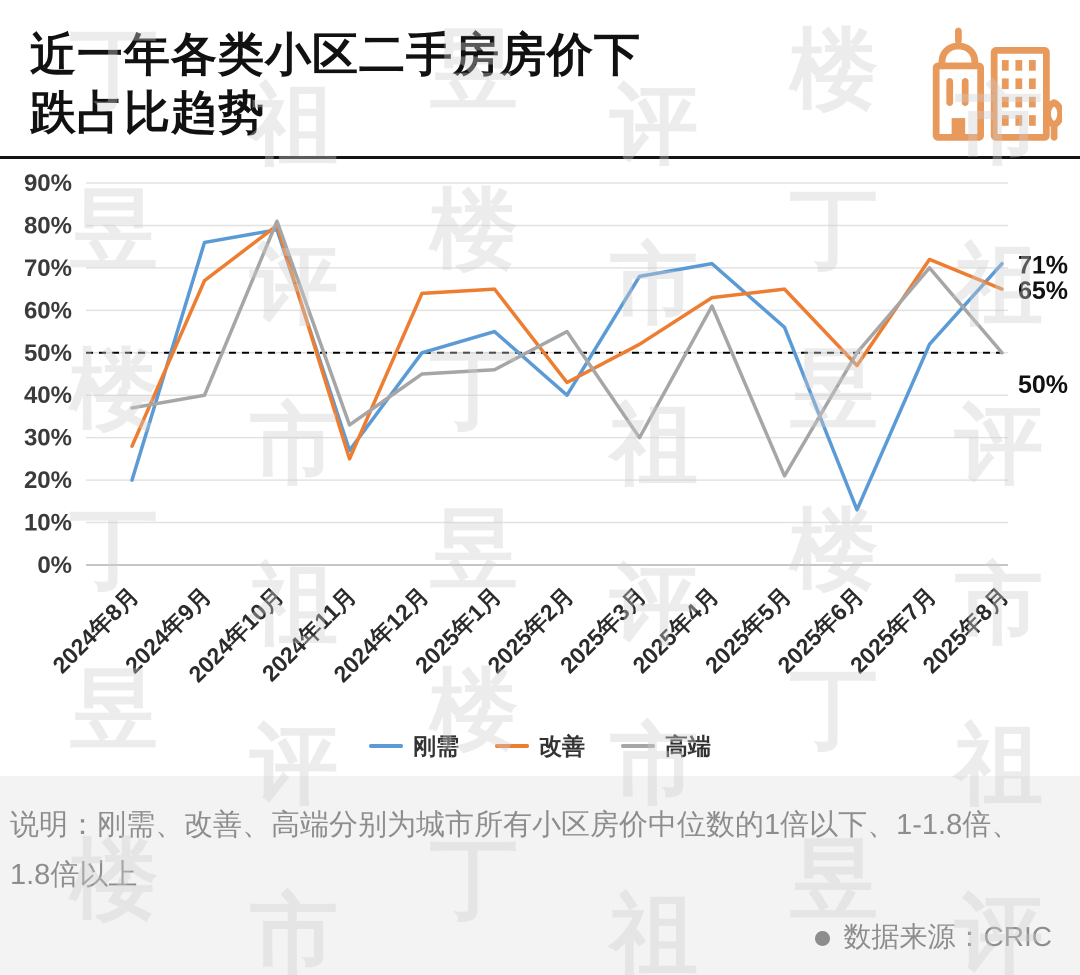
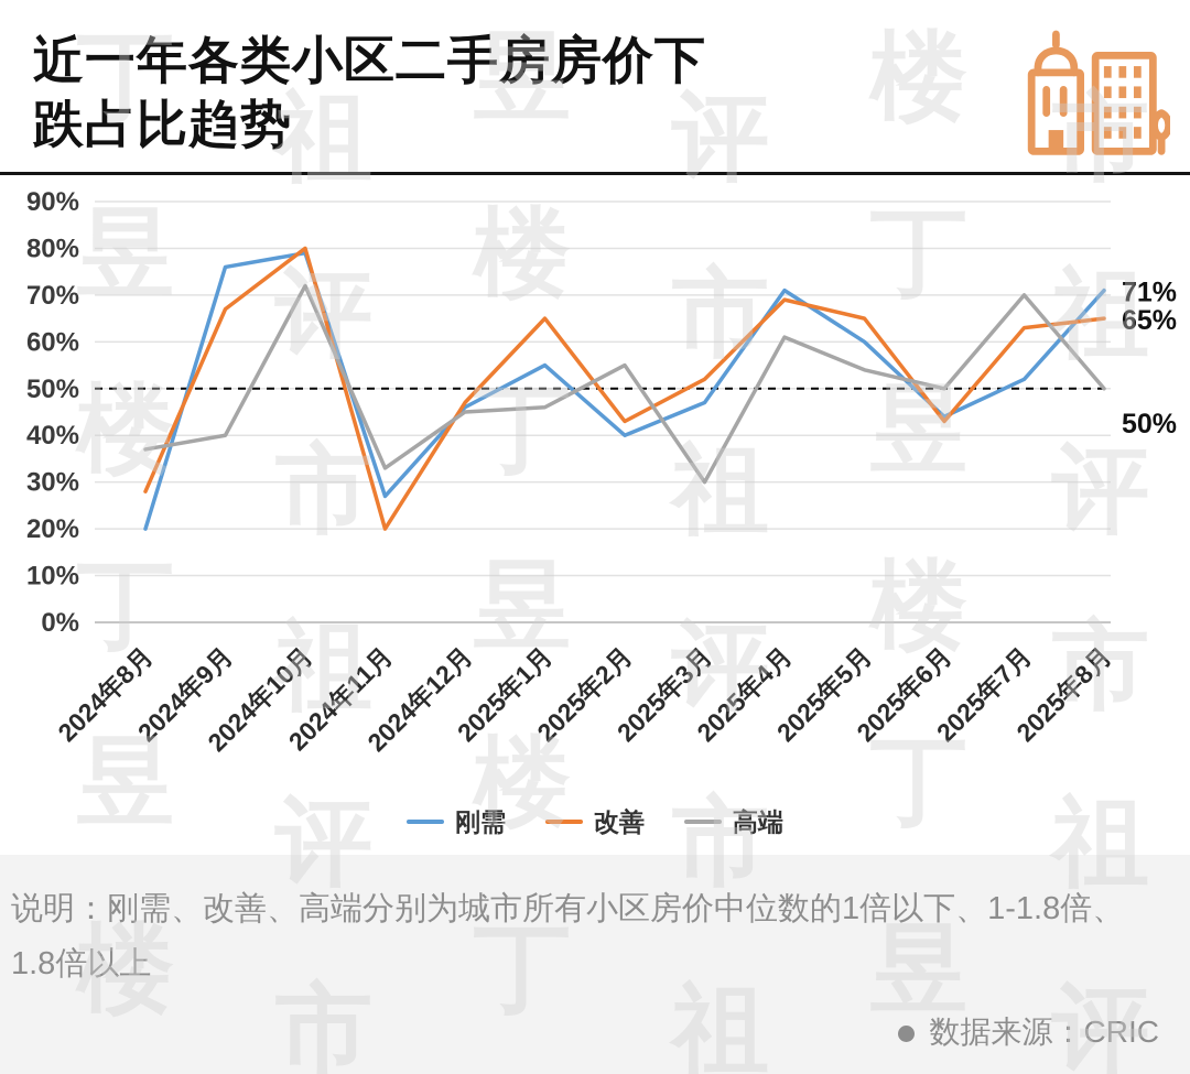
高端/2024年10月: 81% -> 72%
改善/2024年11月: 25% -> 20%
刚需/2024年12月: 50% -> 46%
改善/2024年12月: 64% -> 47%
刚需/2025年3月: 68% -> 47%
改善/2025年4月: 63% -> 69%
刚需/2025年5月: 56% -> 60%
高端/2025年5月: 21% -> 54%
刚需/2025年6月: 13% -> 44%
改善/2025年6月: 47% -> 43%
改善/2025年7月: 72% -> 63%
